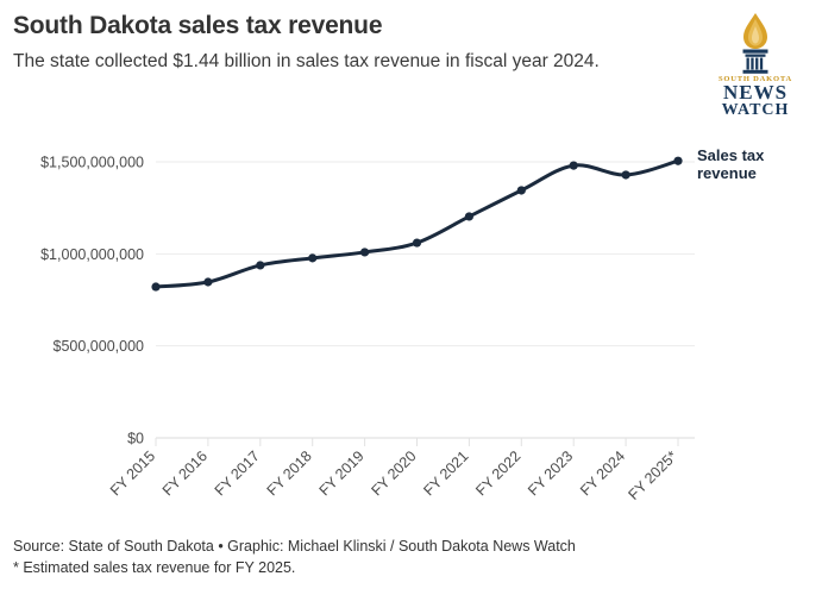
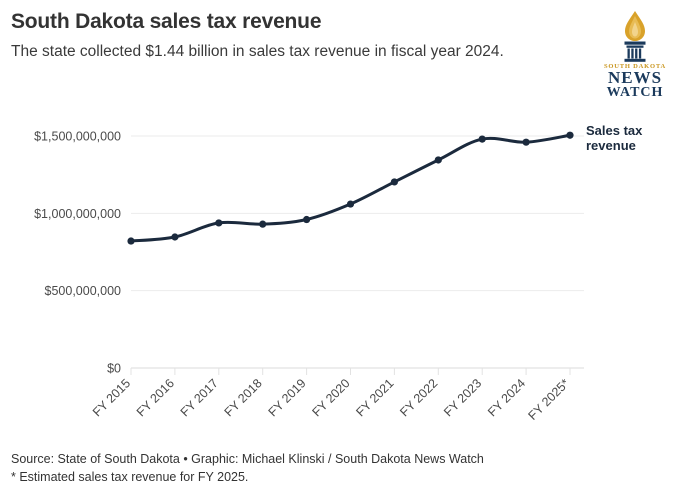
FY 2018: $980000000 -> $930000000
FY 2019: $1010000000 -> $960000000
FY 2024: $1430000000 -> $1460000000
